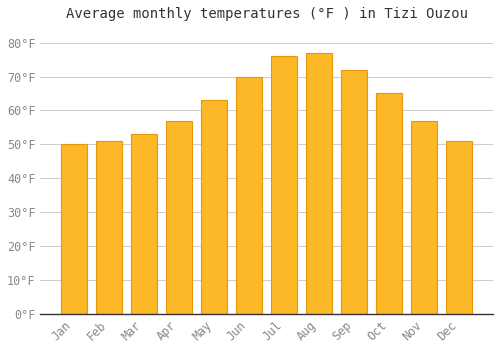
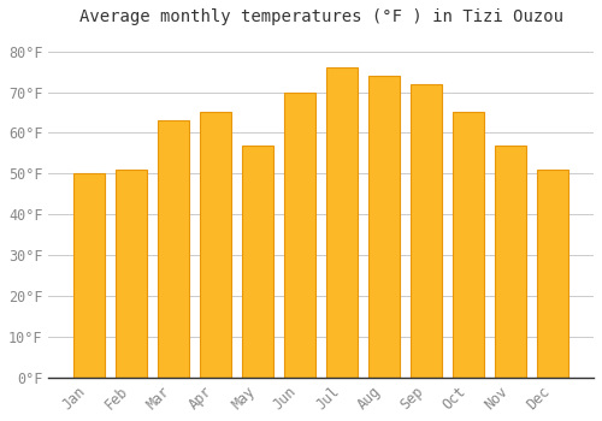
Mar: 53°F -> 63°F
Apr: 57°F -> 65°F
May: 63°F -> 57°F
Aug: 77°F -> 74°F
